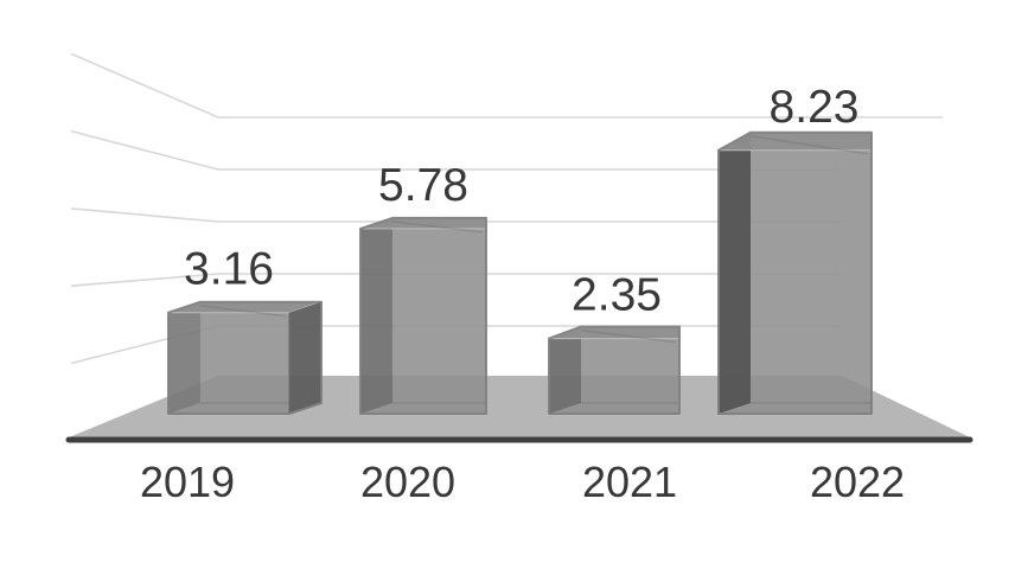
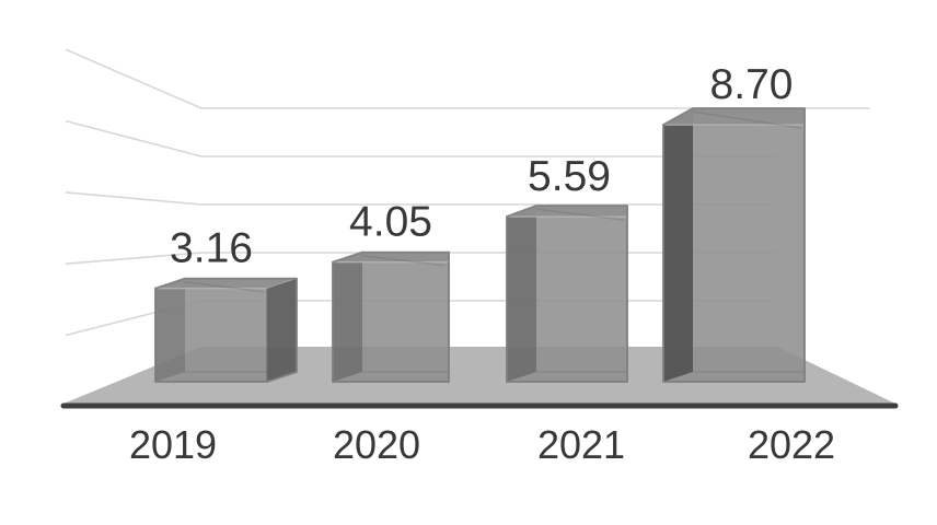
2020: 5.78 -> 4.05
2021: 2.35 -> 5.59
2022: 8.23 -> 8.70
